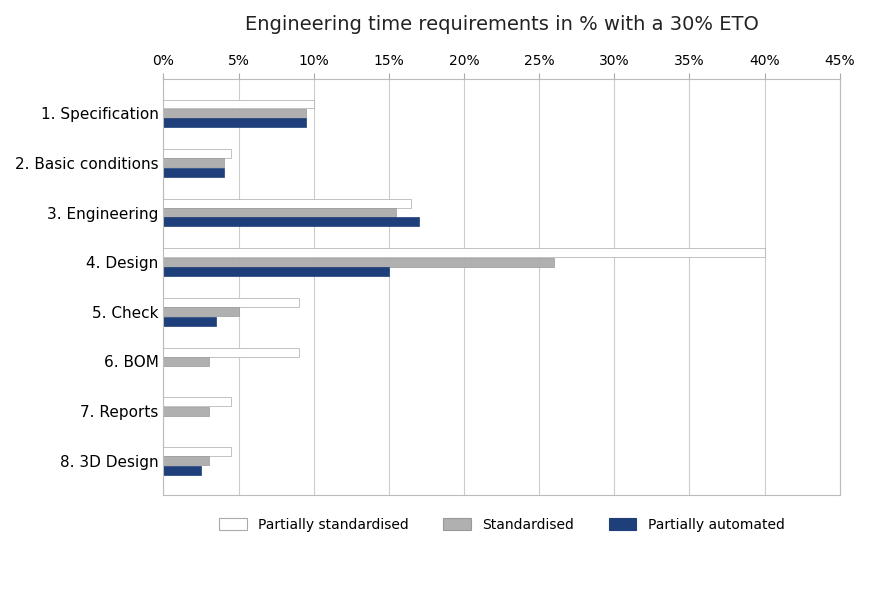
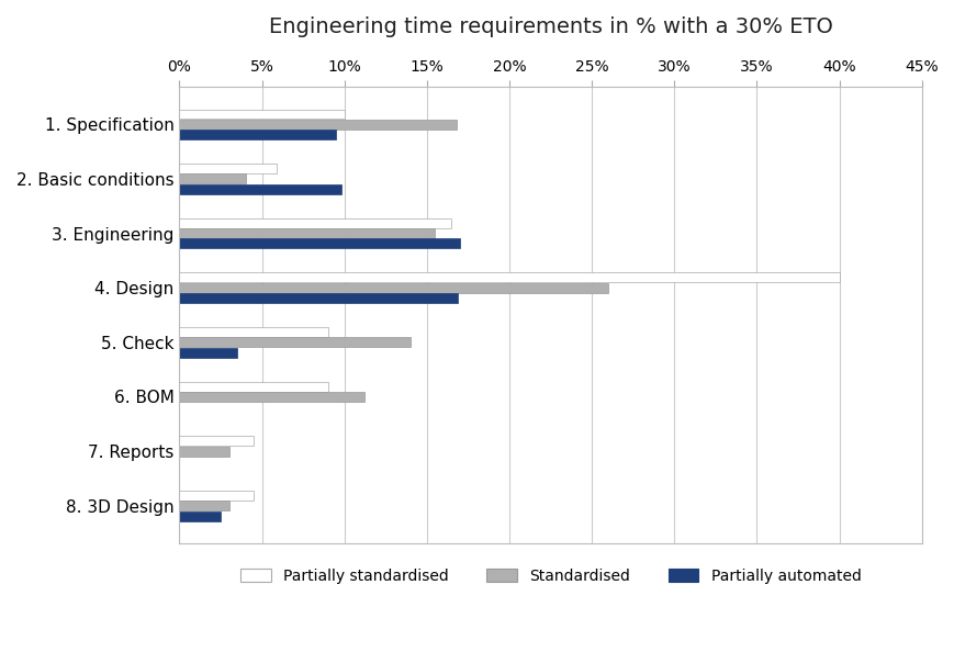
Standardised/1. Specification: 9.5% -> 16.8%
Partially standardised/2. Basic conditions: 4.5% -> 5.9%
Partially automated/2. Basic conditions: 4.0% -> 9.8%
Partially automated/4. Design: 15.0% -> 16.9%
Standardised/5. Check: 5.0% -> 14.0%
Standardised/6. BOM: 3.0% -> 11.2%
